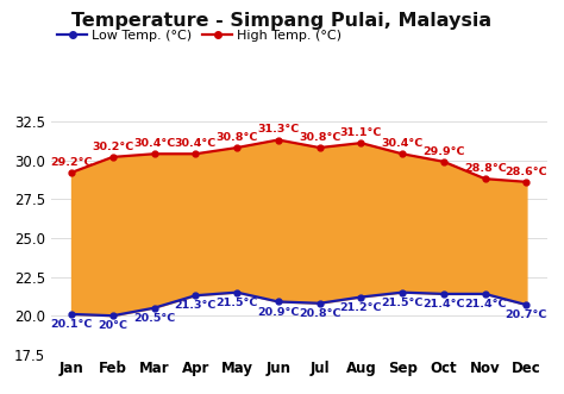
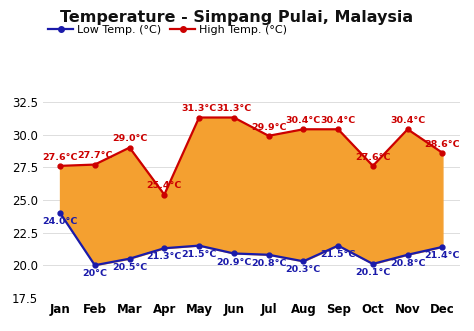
High Temp. (°C)/Jan: 29.2°C -> 27.6°C
Low Temp. (°C)/Jan: 20.1°C -> 24.0°C
High Temp. (°C)/Feb: 30.2°C -> 27.7°C
High Temp. (°C)/Mar: 30.4°C -> 29.0°C
High Temp. (°C)/Apr: 30.4°C -> 25.4°C
High Temp. (°C)/May: 30.8°C -> 31.3°C
High Temp. (°C)/Jul: 30.8°C -> 29.9°C
High Temp. (°C)/Aug: 31.1°C -> 30.4°C
Low Temp. (°C)/Aug: 21.2°C -> 20.3°C
High Temp. (°C)/Oct: 29.9°C -> 27.6°C
Low Temp. (°C)/Oct: 21.4°C -> 20.1°C
High Temp. (°C)/Nov: 28.8°C -> 30.4°C
Low Temp. (°C)/Nov: 21.4°C -> 20.8°C
Low Temp. (°C)/Dec: 20.7°C -> 21.4°C
